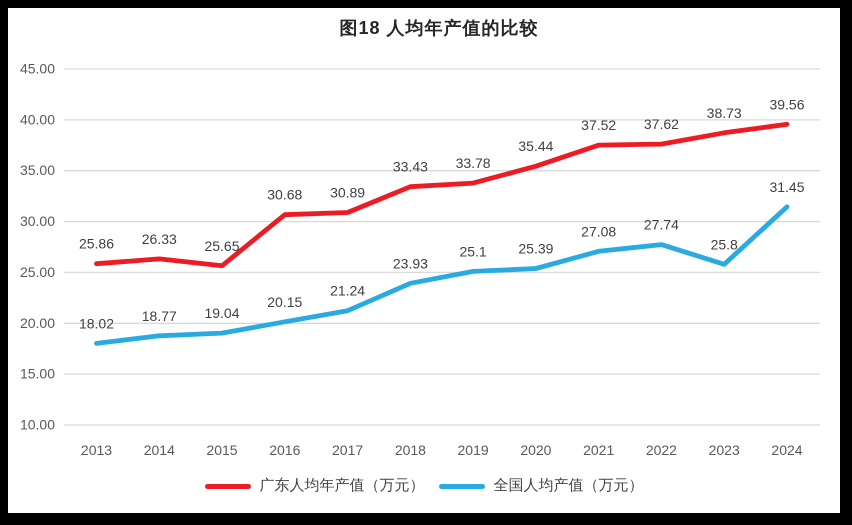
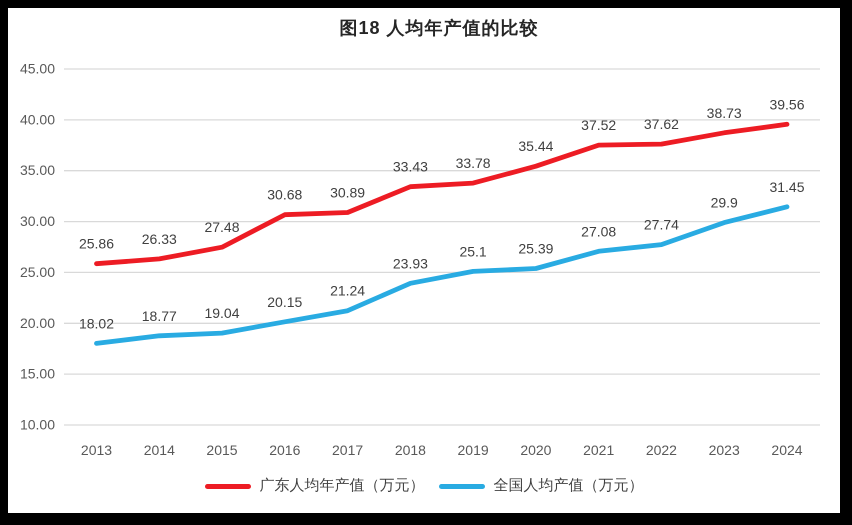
广东人均年产值（万元）/2015: 25.65 -> 27.48
全国人均产值（万元）/2023: 25.8 -> 29.9
